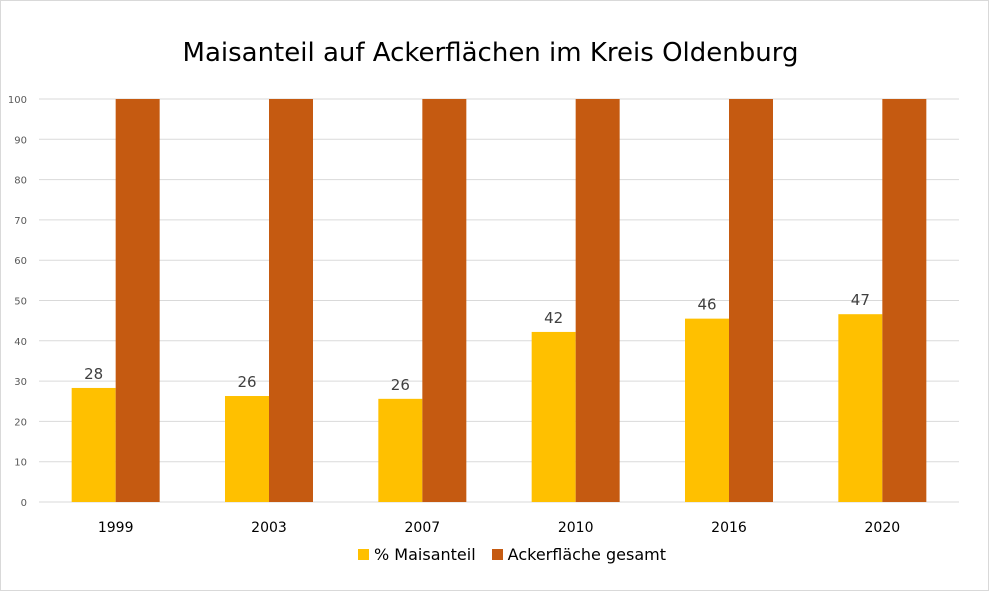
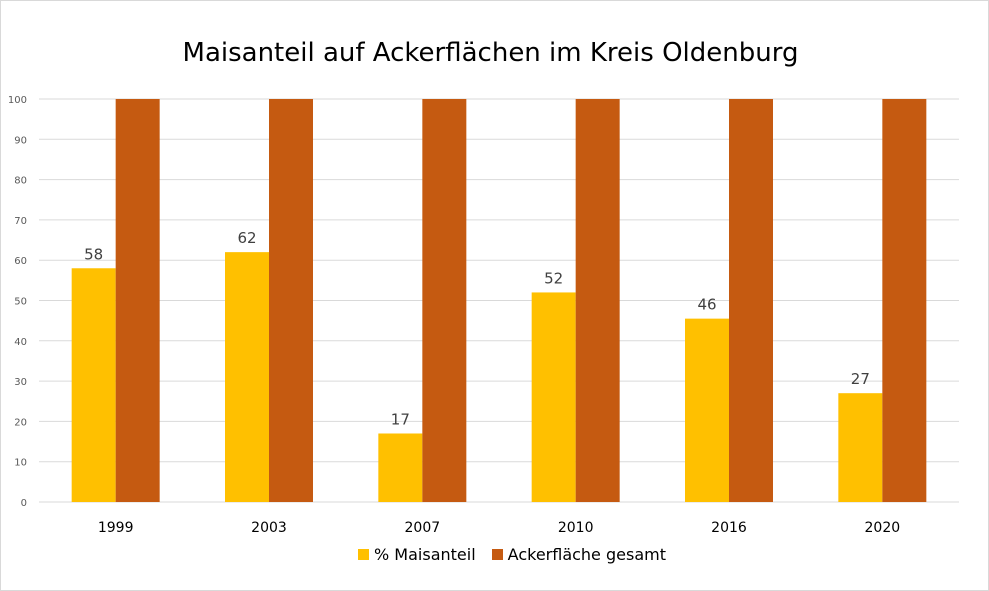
% Maisanteil/1999: 28 -> 58
% Maisanteil/2003: 26 -> 62
% Maisanteil/2007: 26 -> 17
% Maisanteil/2010: 42 -> 52
% Maisanteil/2020: 47 -> 27
